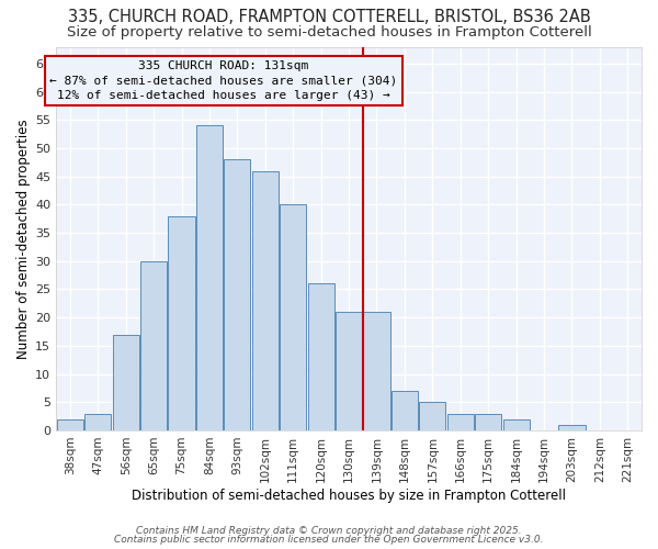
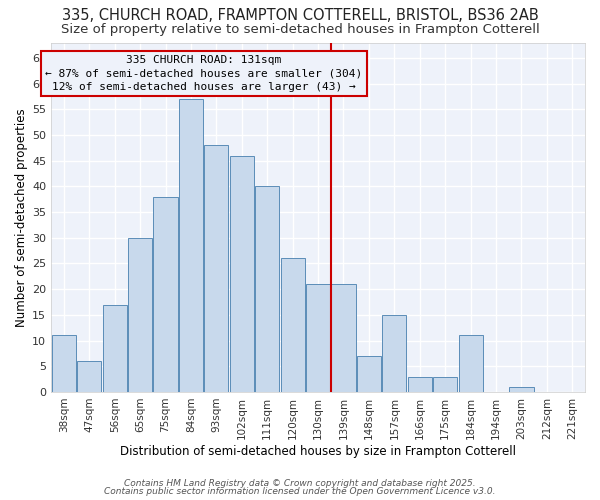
38sqm: 2 -> 11
47sqm: 3 -> 6
84sqm: 54 -> 57
157sqm: 5 -> 15
184sqm: 2 -> 11
